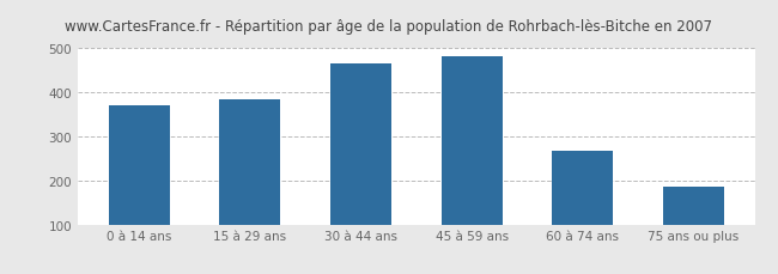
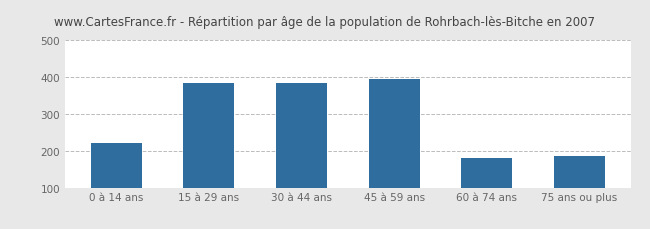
0 à 14 ans: 370 -> 220
30 à 44 ans: 467 -> 385
45 à 59 ans: 482 -> 395
60 à 74 ans: 268 -> 180
